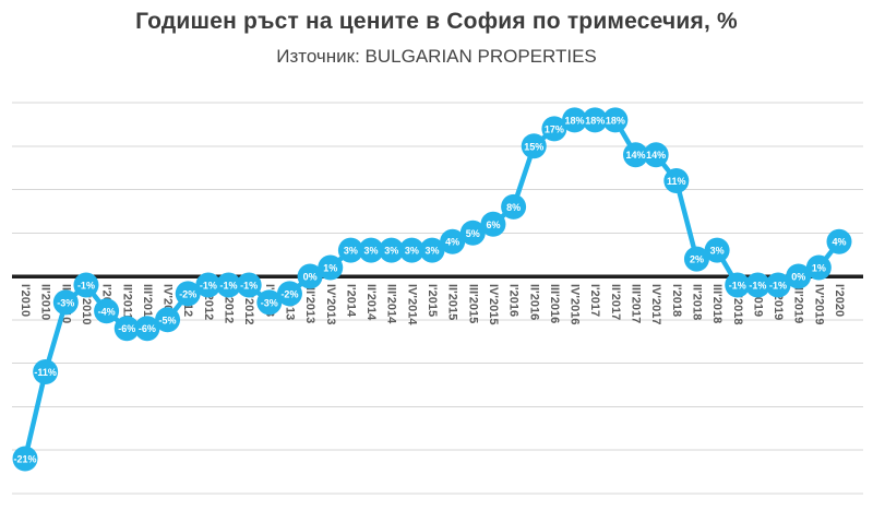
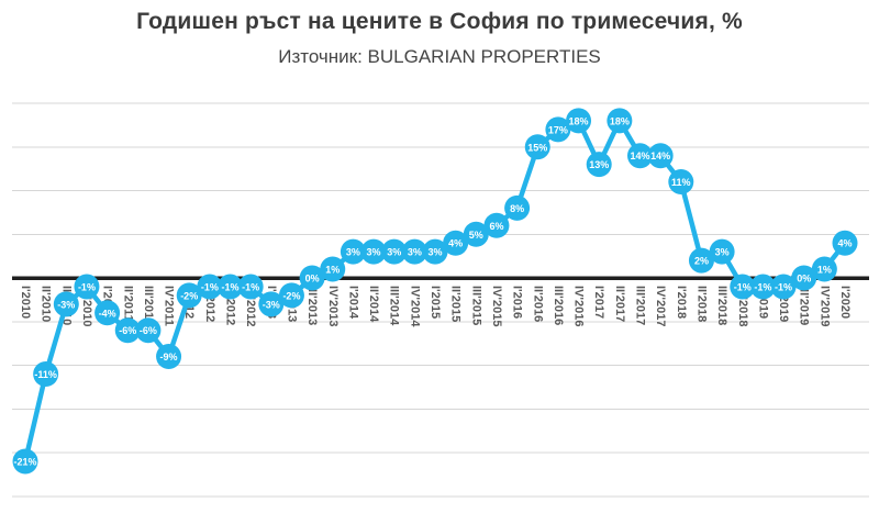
IV'2011: -5% -> -9%
I'2017: 18% -> 13%
